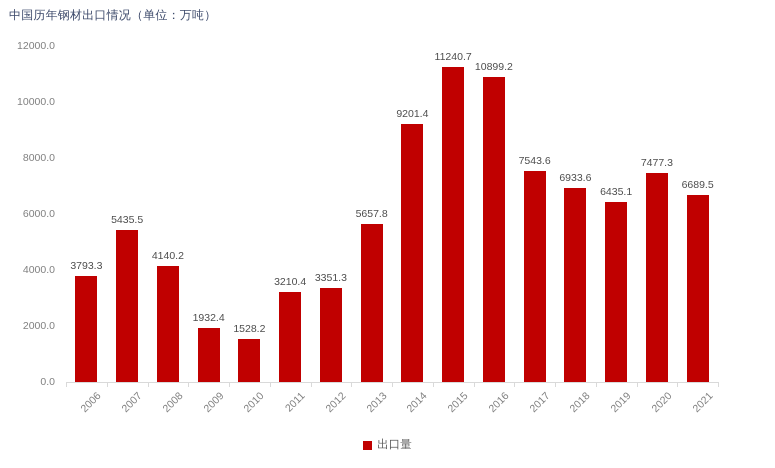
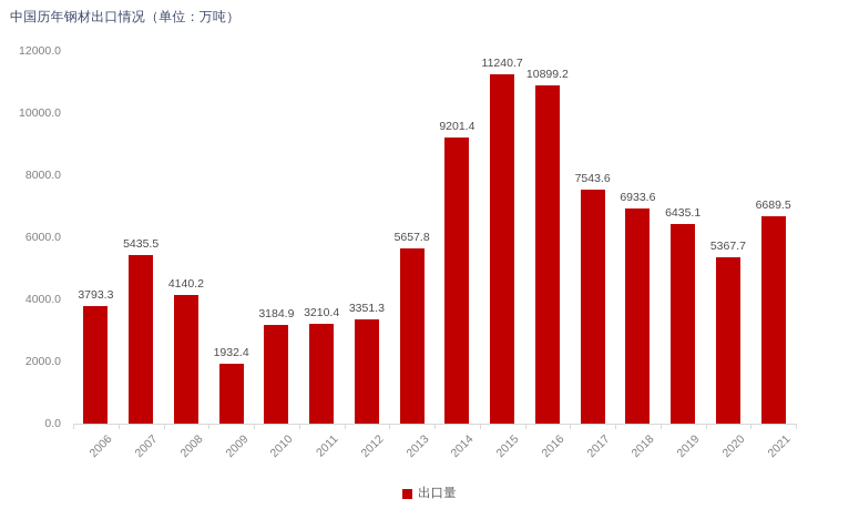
2010: 1528.2 -> 3184.9
2020: 7477.3 -> 5367.7
